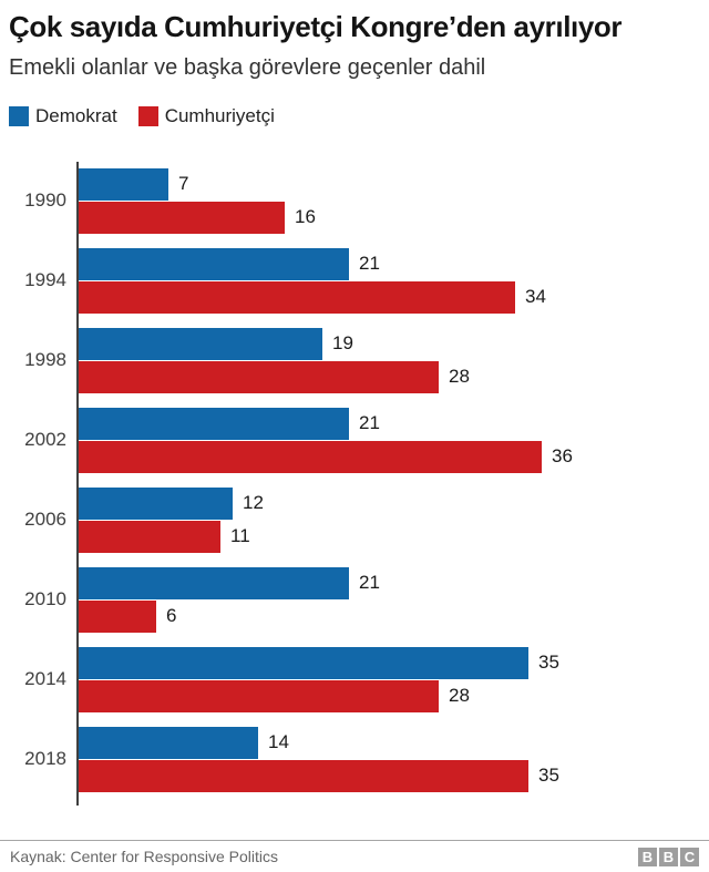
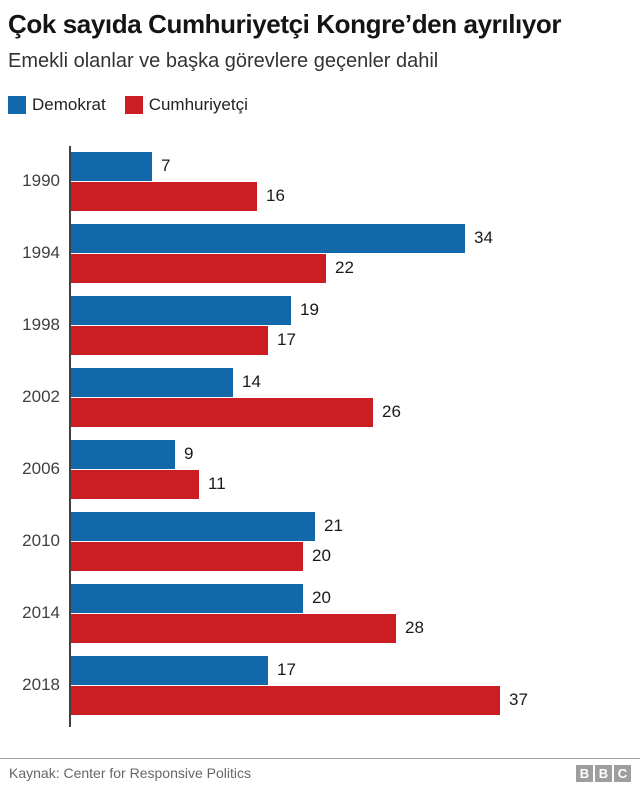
Demokrat/1994: 21 -> 34
Cumhuriyetçi/1994: 34 -> 22
Cumhuriyetçi/1998: 28 -> 17
Demokrat/2002: 21 -> 14
Cumhuriyetçi/2002: 36 -> 26
Demokrat/2006: 12 -> 9
Cumhuriyetçi/2010: 6 -> 20
Demokrat/2014: 35 -> 20
Demokrat/2018: 14 -> 17
Cumhuriyetçi/2018: 35 -> 37
